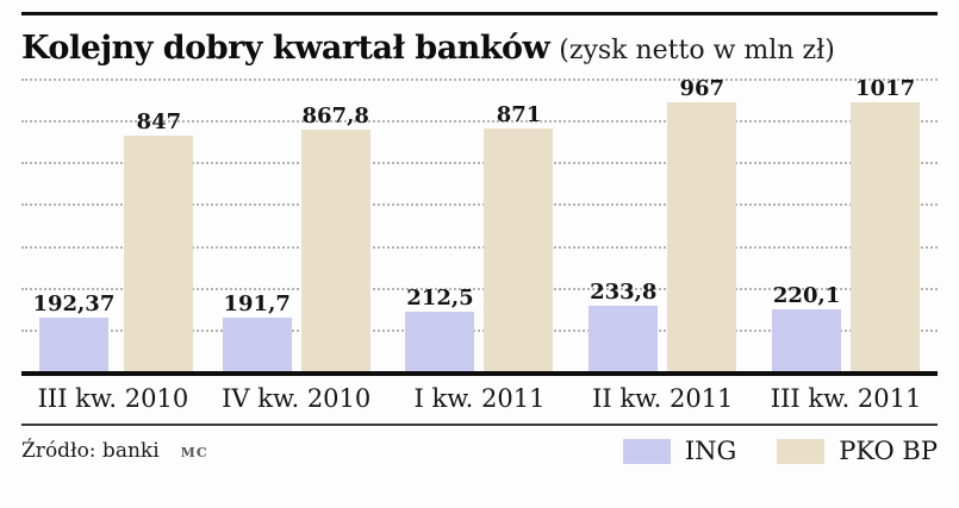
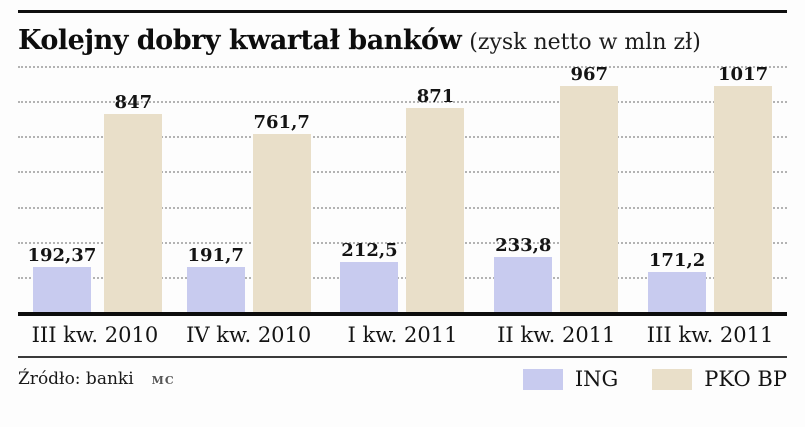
PKO BP/IV kw. 2010: 867,8 -> 761,7
ING/III kw. 2011: 220,1 -> 171,2
